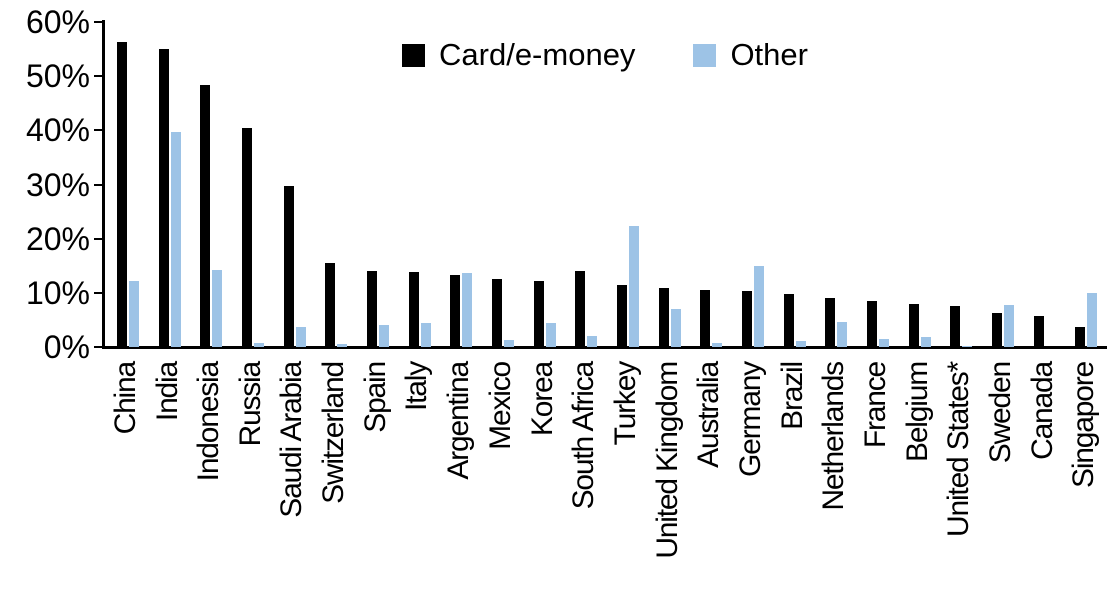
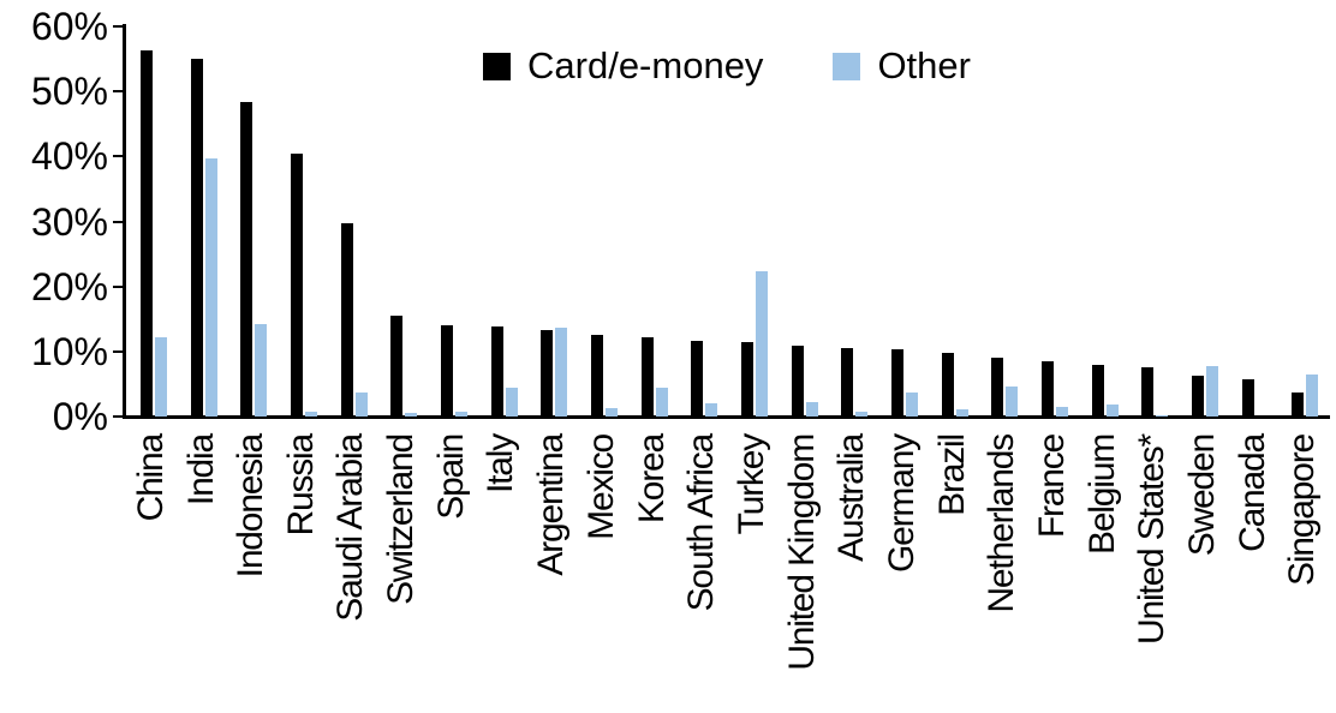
Other/Spain: 4% -> 1%
Card/e-money/South Africa: 14% -> 12%
Other/United Kingdom: 7% -> 2%
Other/Germany: 15% -> 4%
Other/Singapore: 10% -> 6%
